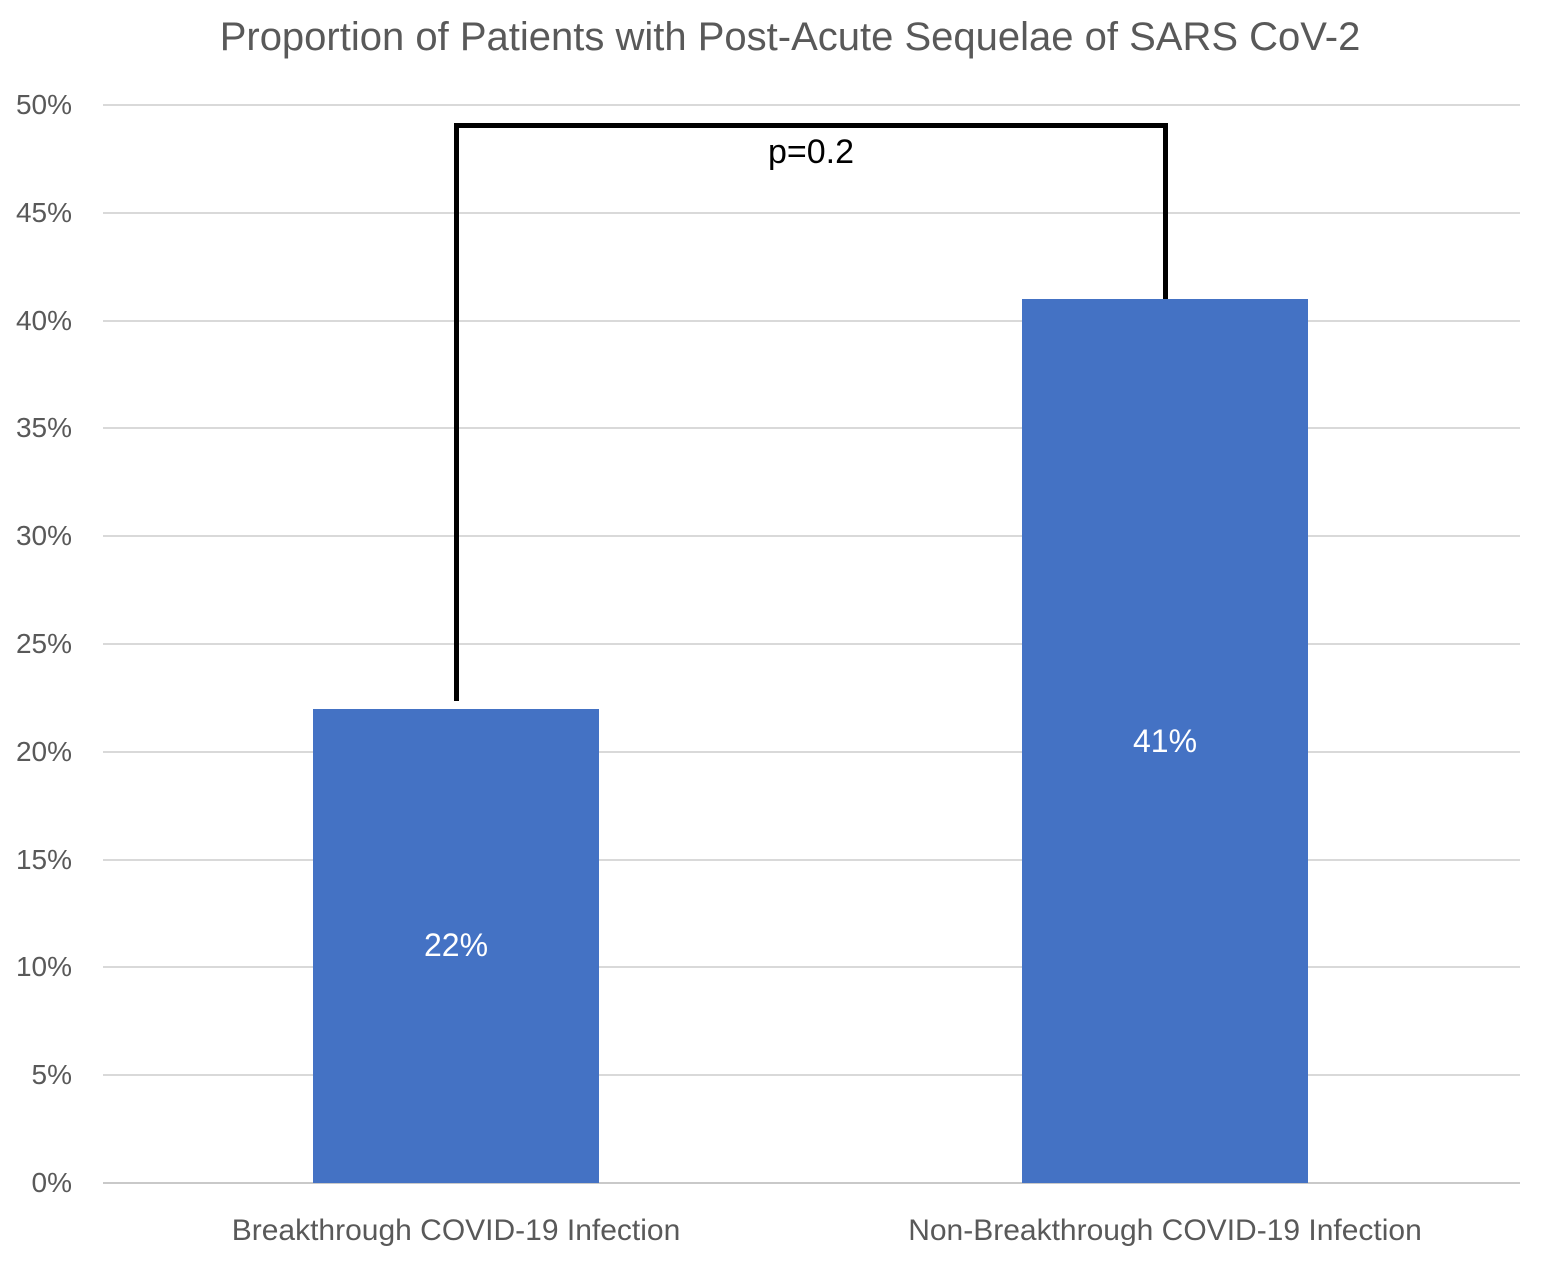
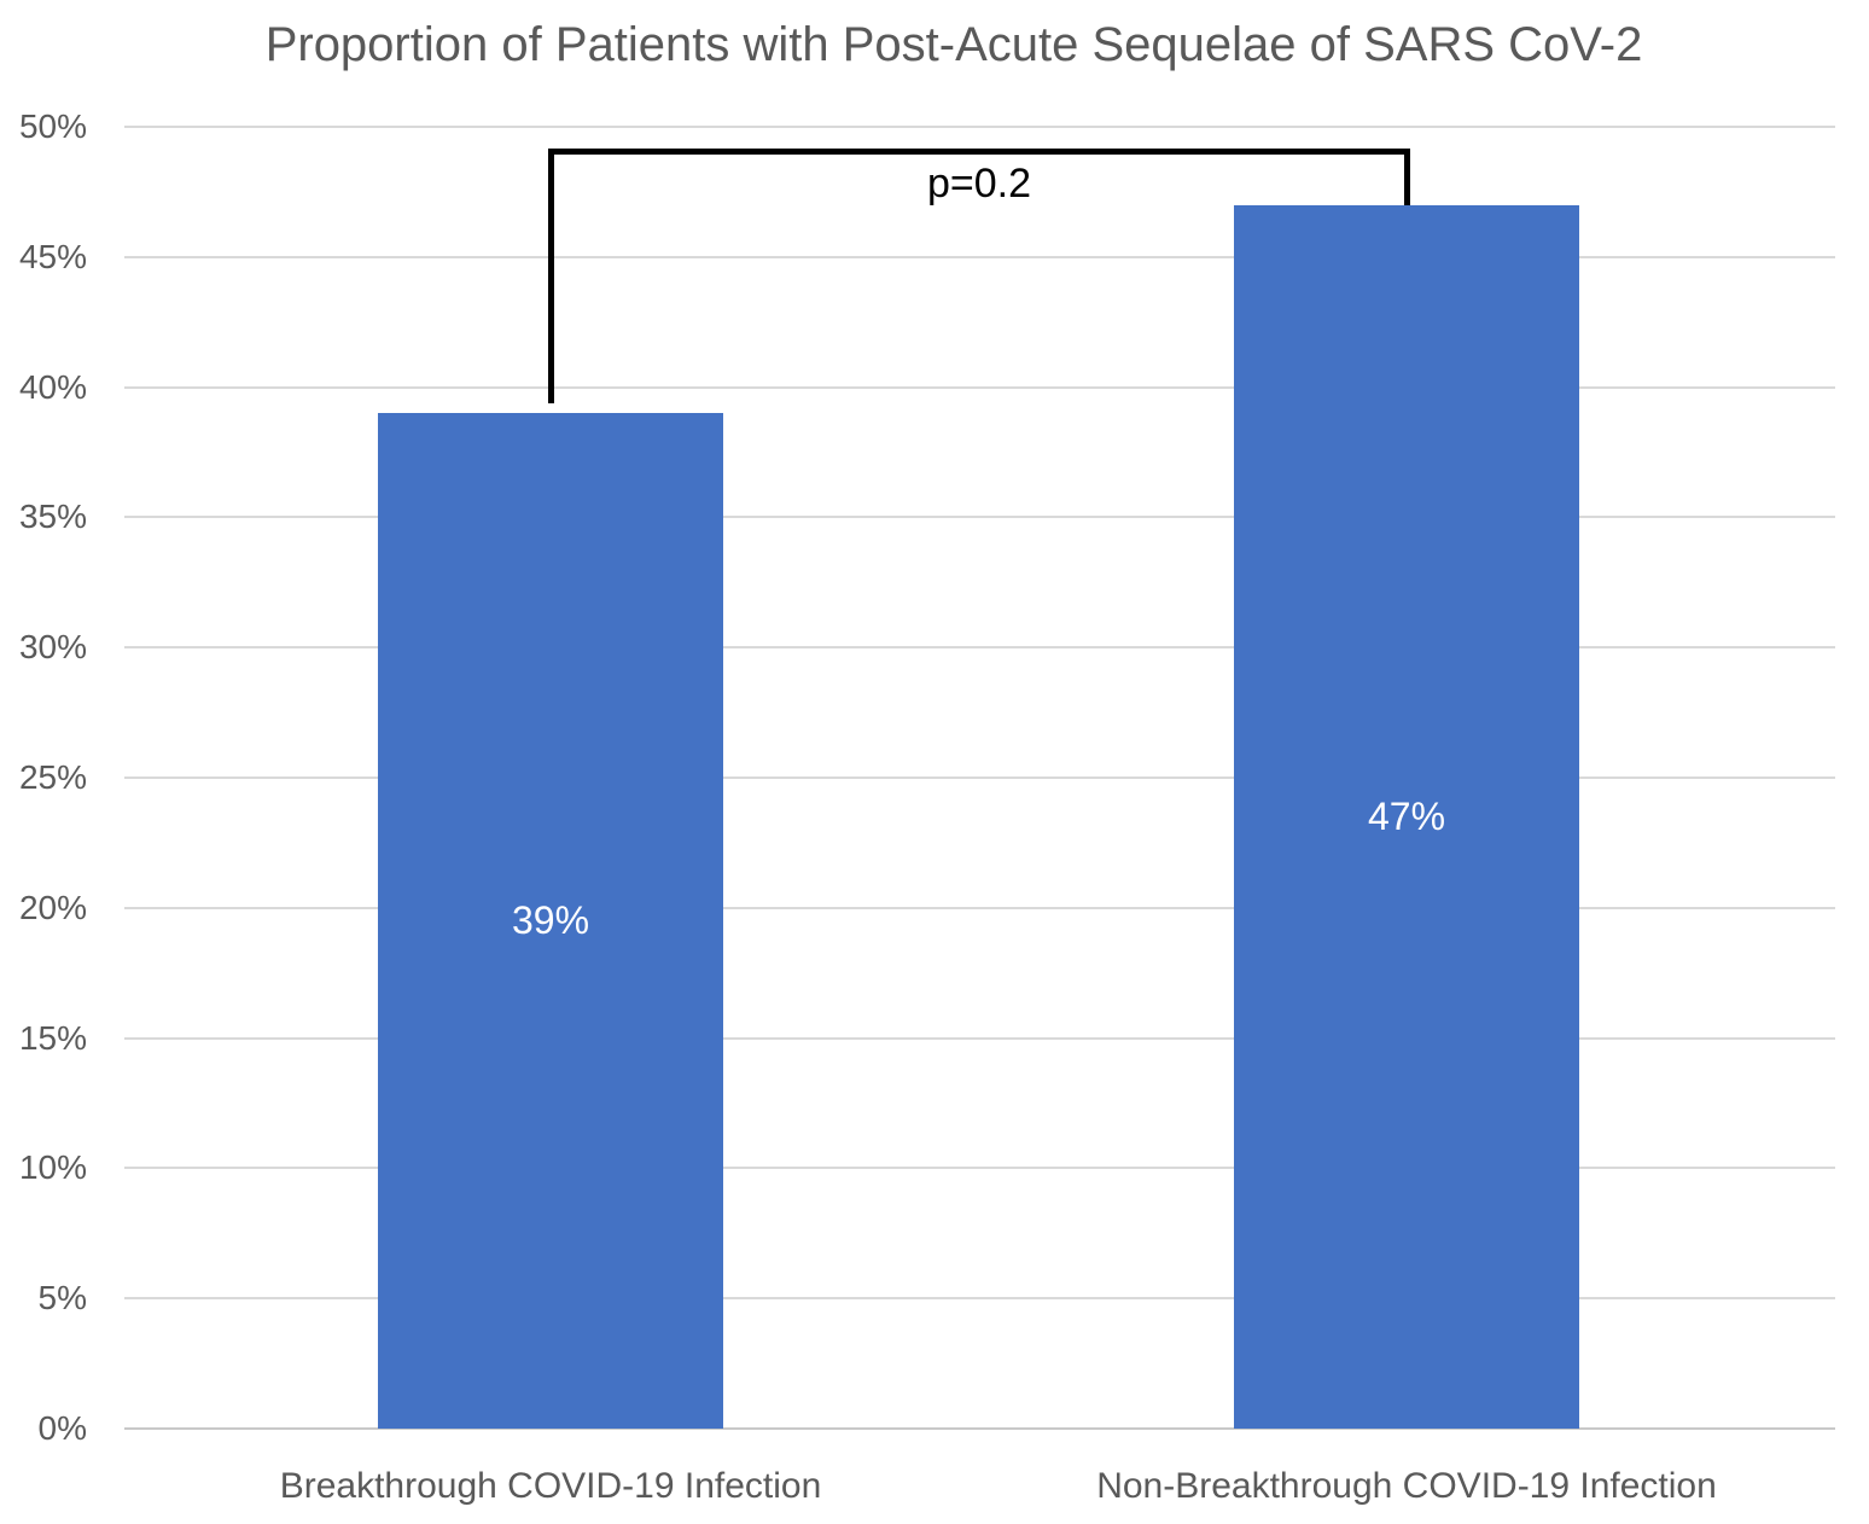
Breakthrough COVID-19 Infection: 22% -> 39%
Non-Breakthrough COVID-19 Infection: 41% -> 47%
